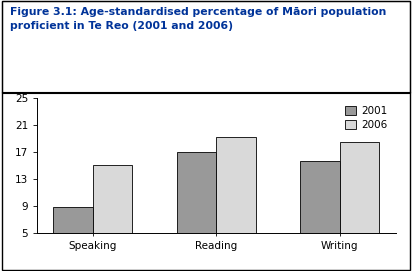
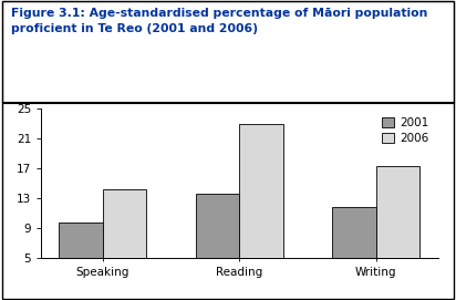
2001/Speaking: 8.8 -> 9.8
2006/Speaking: 15.0 -> 14.2
2001/Reading: 17.0 -> 13.5
2006/Reading: 19.2 -> 22.8
2001/Writing: 15.6 -> 11.8
2006/Writing: 18.4 -> 17.2
